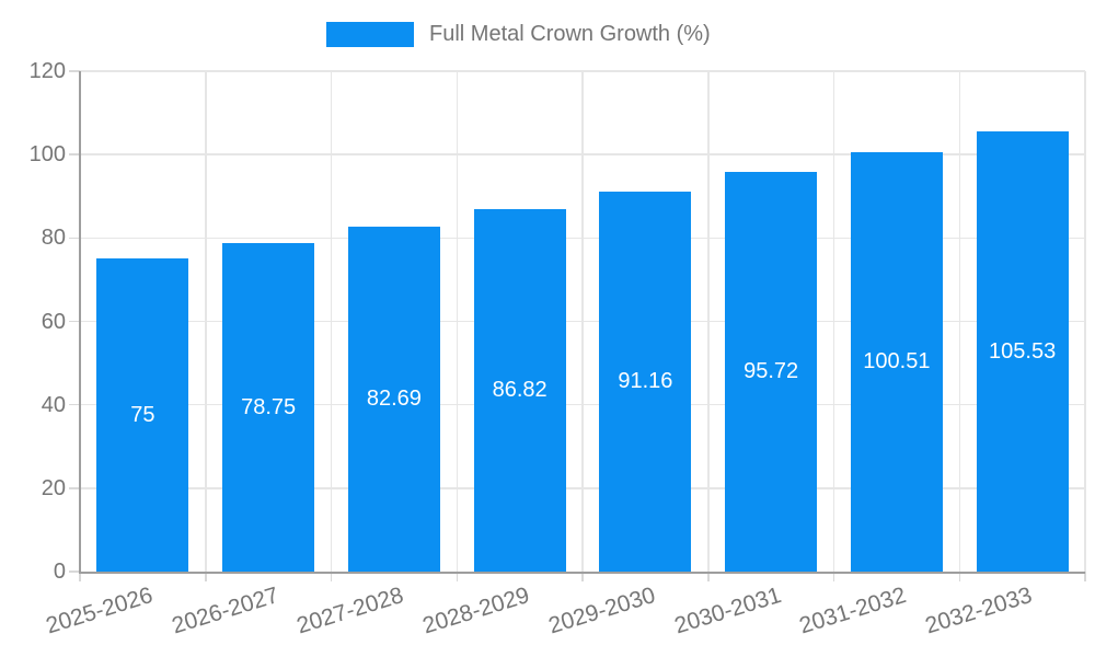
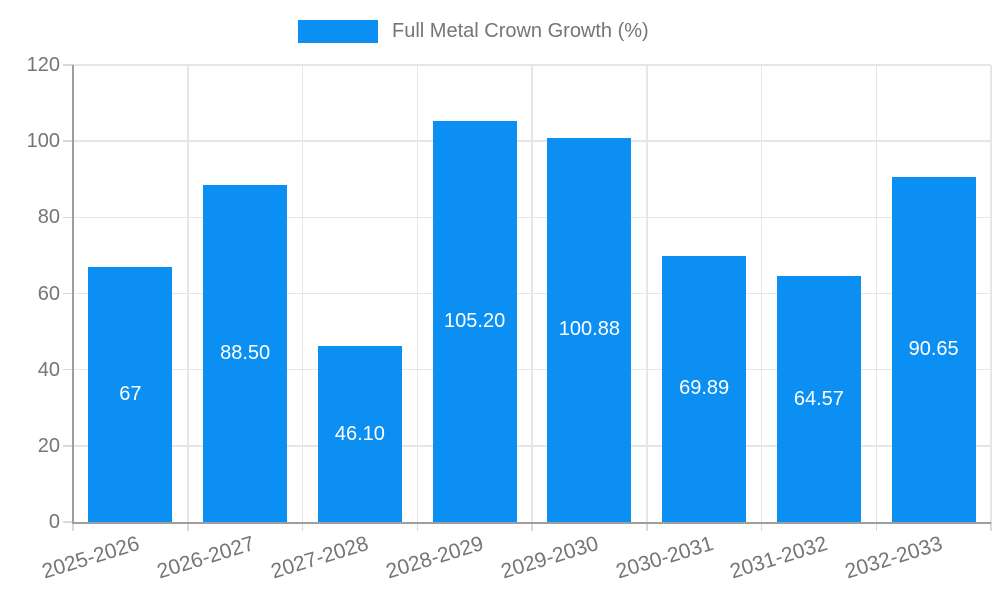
2025-2026: 75 -> 67
2026-2027: 78.75 -> 88.50
2027-2028: 82.69 -> 46.10
2028-2029: 86.82 -> 105.20
2029-2030: 91.16 -> 100.88
2030-2031: 95.72 -> 69.89
2031-2032: 100.51 -> 64.57
2032-2033: 105.53 -> 90.65
